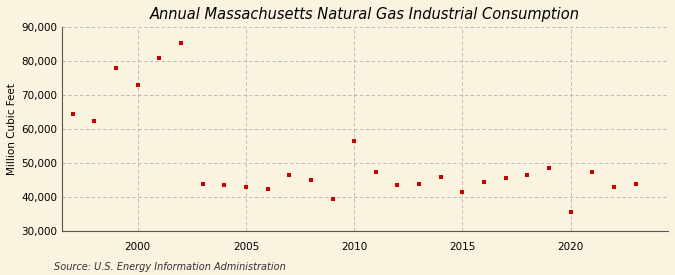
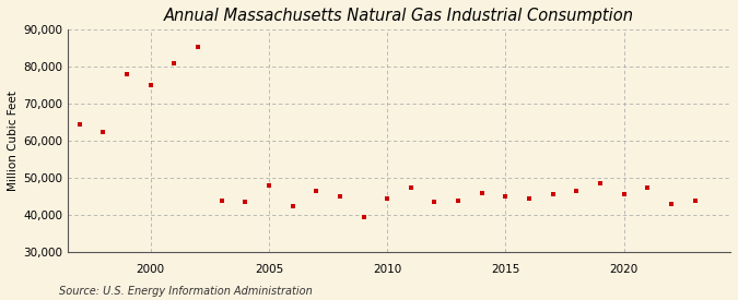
2000: 73,000 -> 75,000
2005: 43,000 -> 48,000
2010: 56,500 -> 44,500
2015: 41,500 -> 45,000
2020: 35,500 -> 45,500
